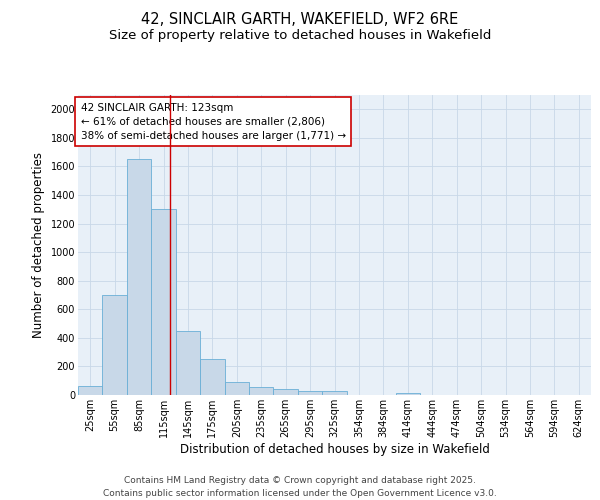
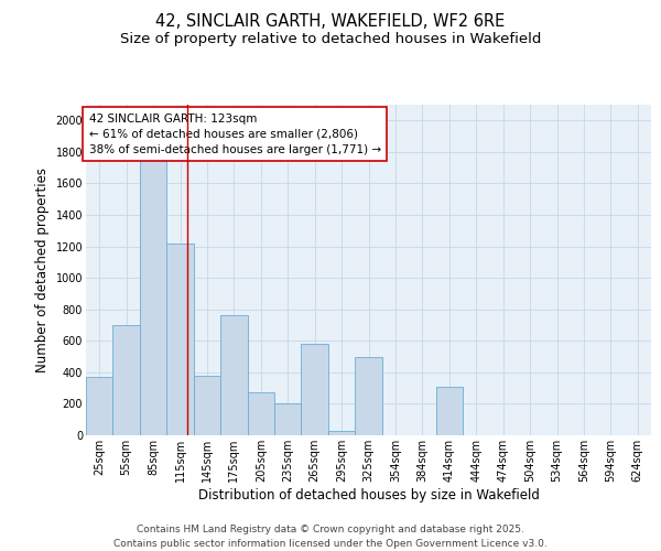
25sqm: 60 -> 370
85sqm: 1650 -> 1750
115sqm: 1300 -> 1220
145sqm: 450 -> 380
175sqm: 250 -> 760
205sqm: 90 -> 270
235sqm: 60 -> 200
265sqm: 40 -> 580
325sqm: 20 -> 500
414sqm: 20 -> 310
